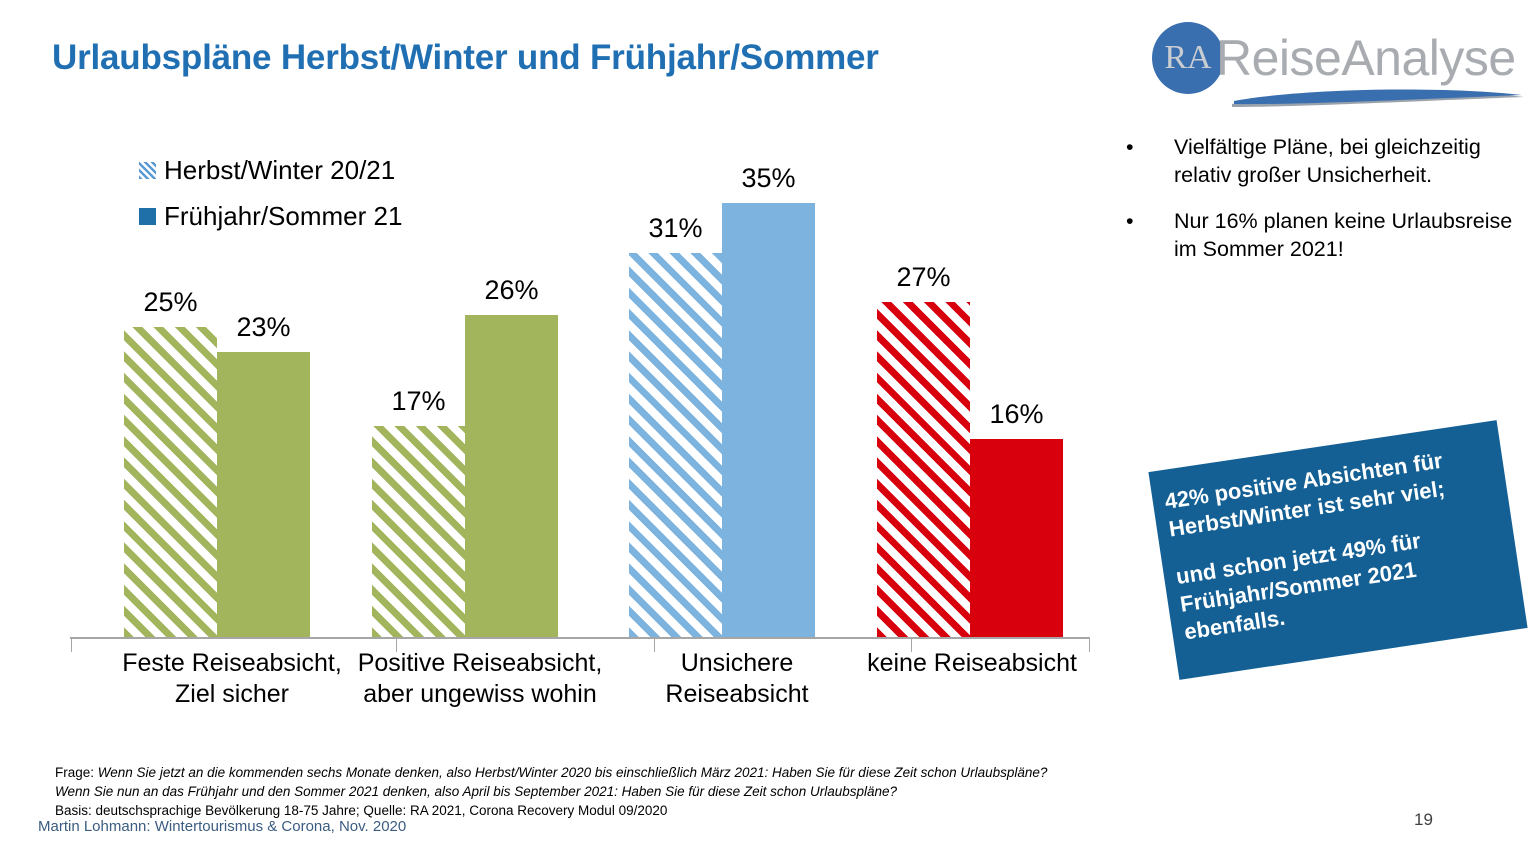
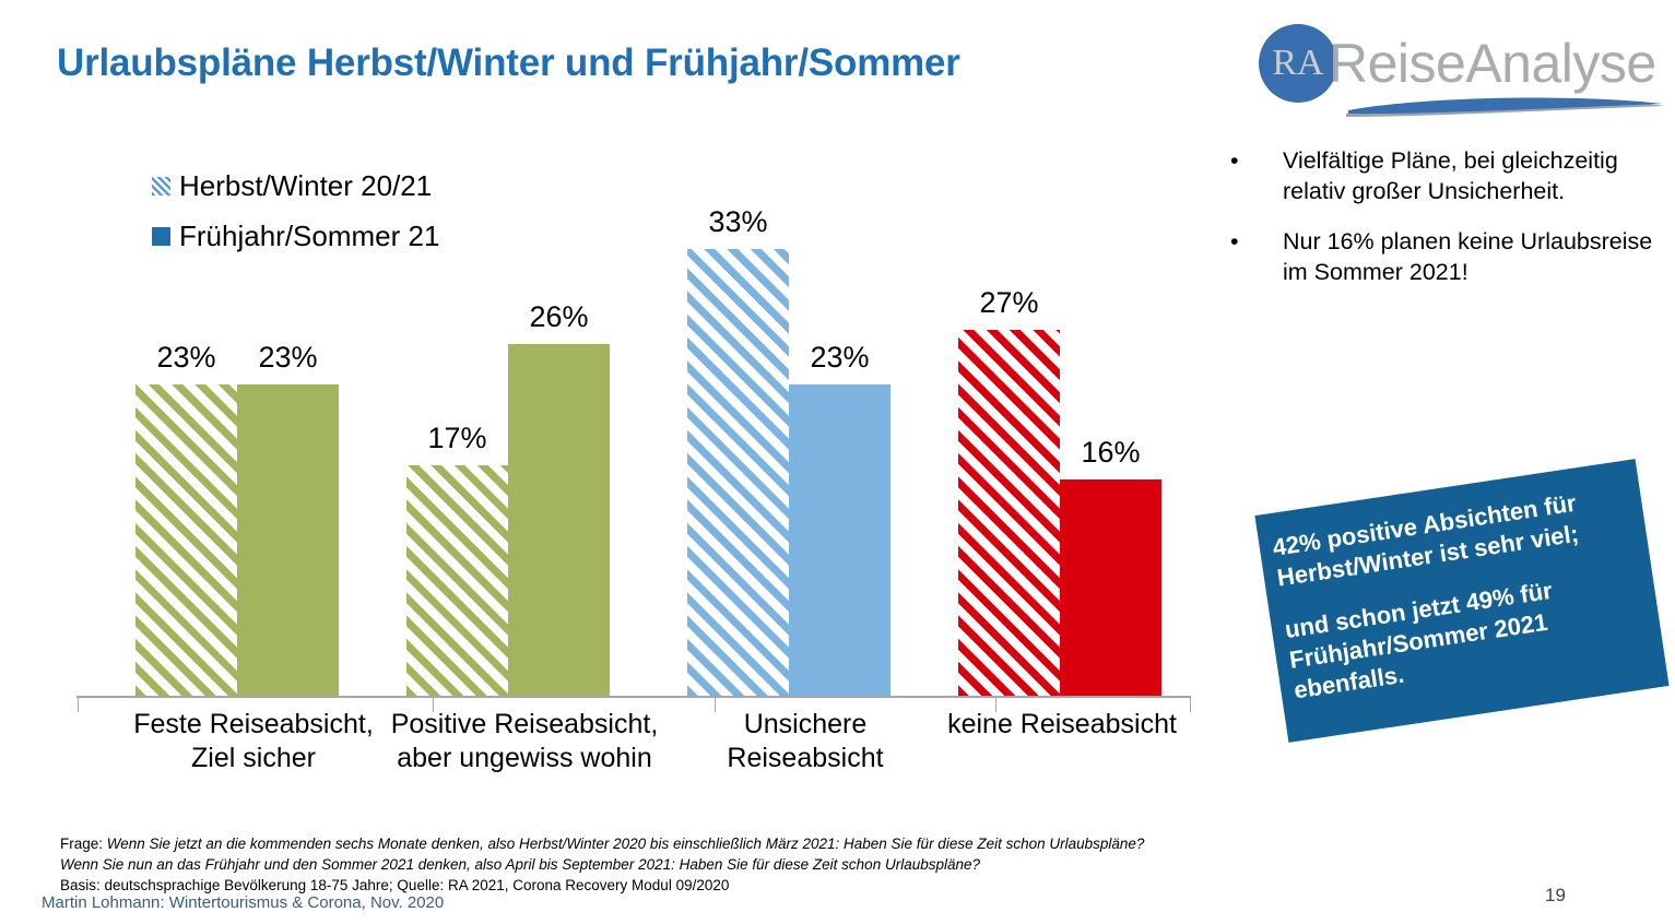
Herbst/Winter 20/21/Feste Reiseabsicht, Ziel sicher: 25% -> 23%
Herbst/Winter 20/21/Unsichere Reiseabsicht: 31% -> 33%
Frühjahr/Sommer 21/Unsichere Reiseabsicht: 35% -> 23%
